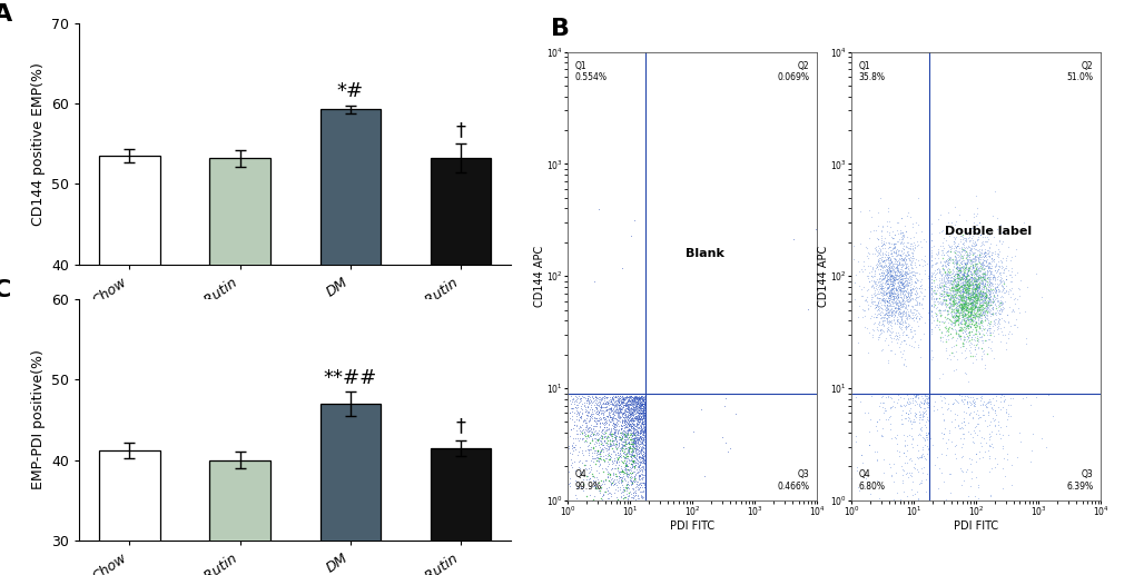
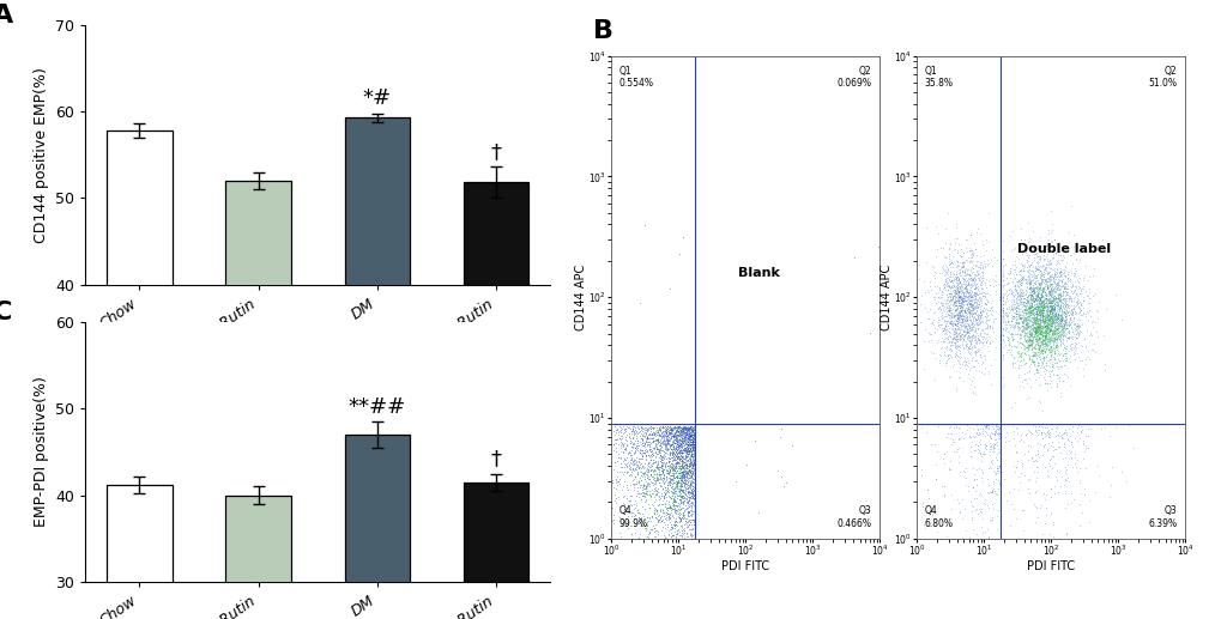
Chow: 53.5 -> 57.8
Chow+Rutin: 53.2 -> 52.0
DM+Rutin: 53.2 -> 51.8
